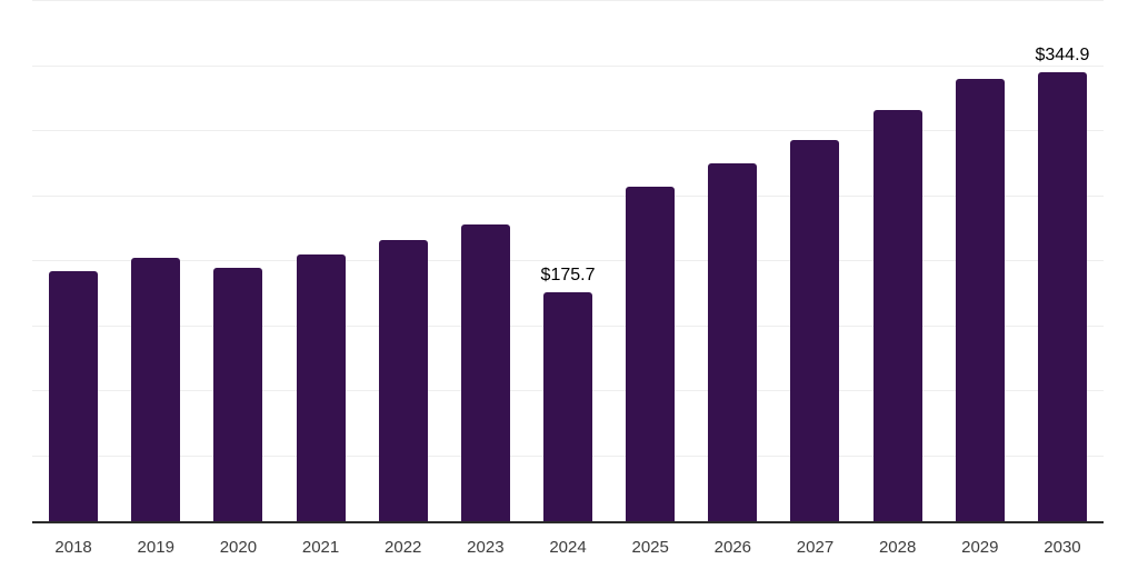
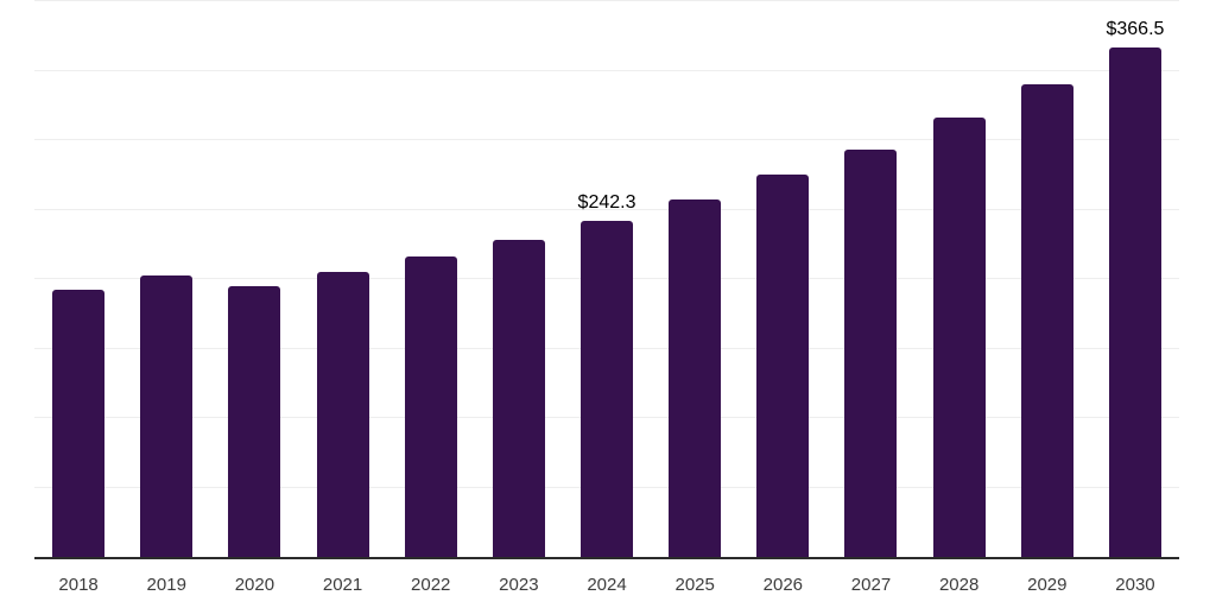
2024: $175.7 -> $242.3
2030: $344.9 -> $366.5
